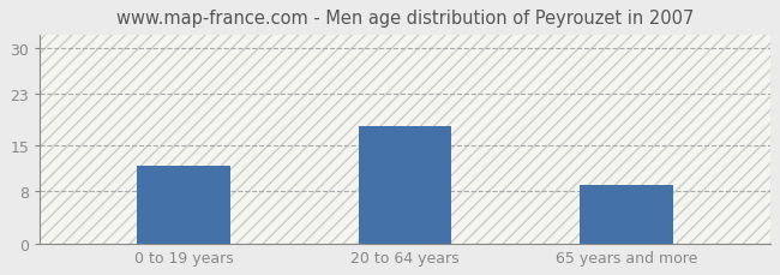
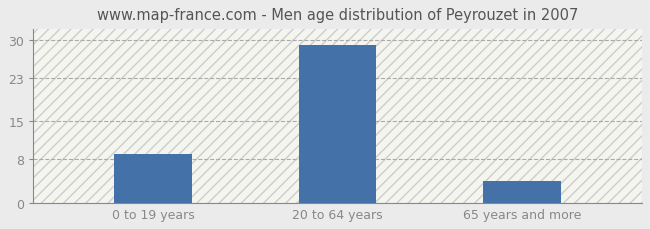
0 to 19 years: 12 -> 9
20 to 64 years: 18 -> 29
65 years and more: 9 -> 4
